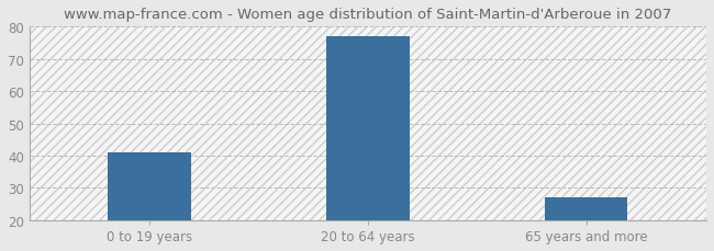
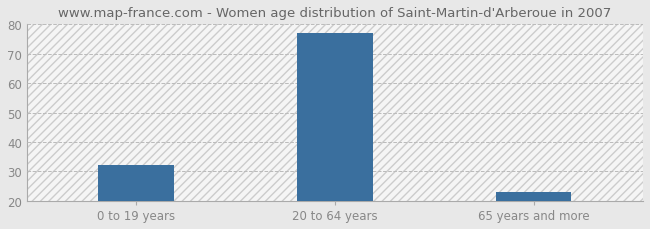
0 to 19 years: 41 -> 32
65 years and more: 27 -> 23
